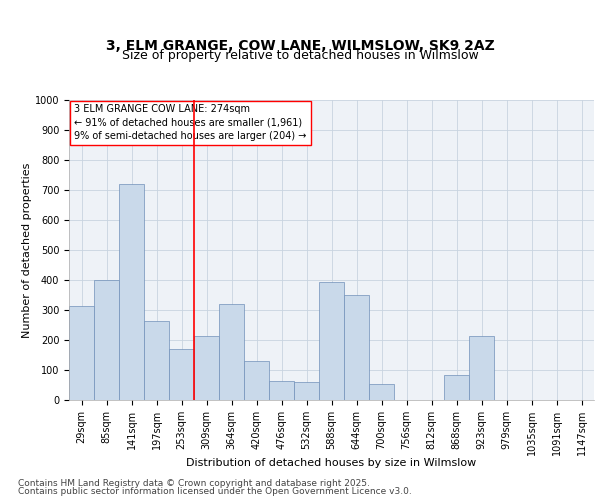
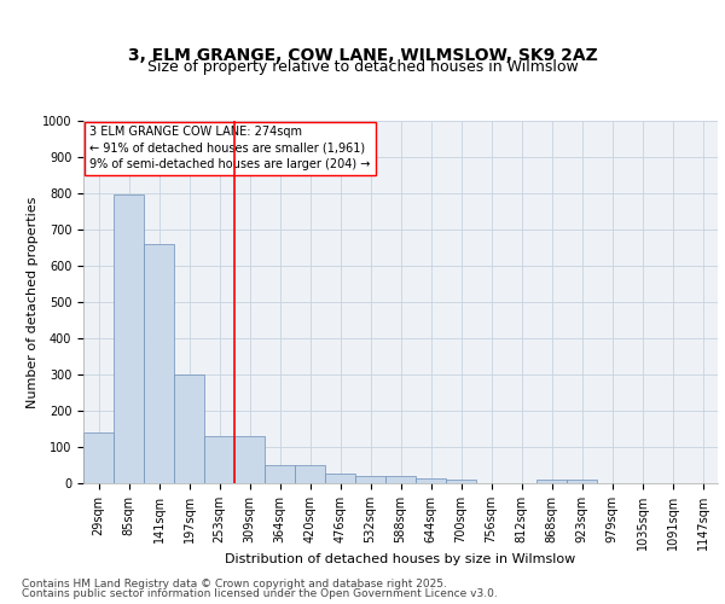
29sqm: 315 -> 140
85sqm: 400 -> 797
141sqm: 720 -> 660
197sqm: 265 -> 300
253sqm: 170 -> 130
309sqm: 215 -> 130
364sqm: 320 -> 50
420sqm: 130 -> 50
476sqm: 65 -> 28
532sqm: 60 -> 20
588sqm: 395 -> 20
644sqm: 350 -> 12
700sqm: 55 -> 10
868sqm: 85 -> 10
923sqm: 215 -> 10
